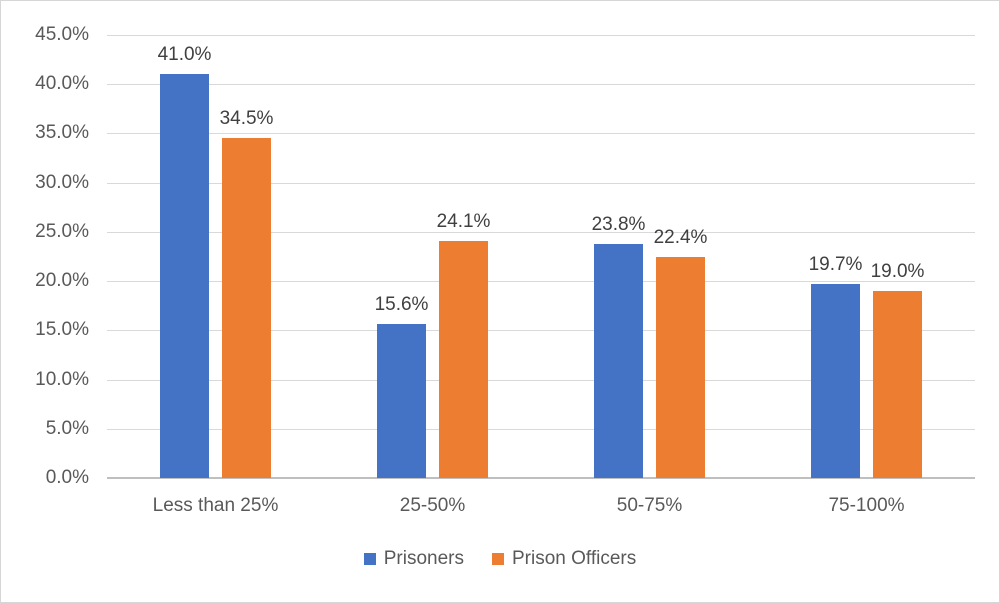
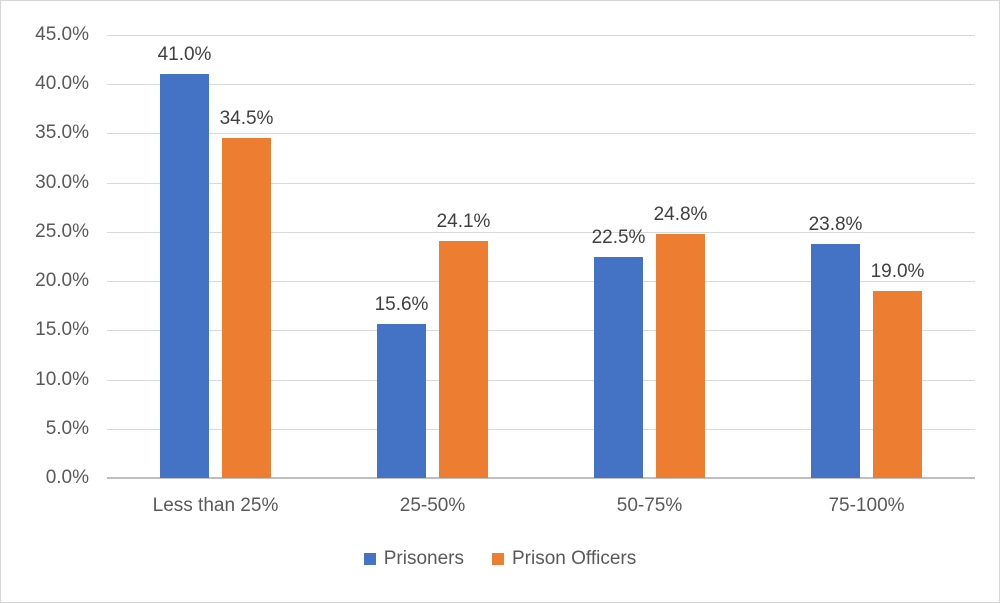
Prisoners/50-75%: 23.8% -> 22.5%
Prison Officers/50-75%: 22.4% -> 24.8%
Prisoners/75-100%: 19.7% -> 23.8%
